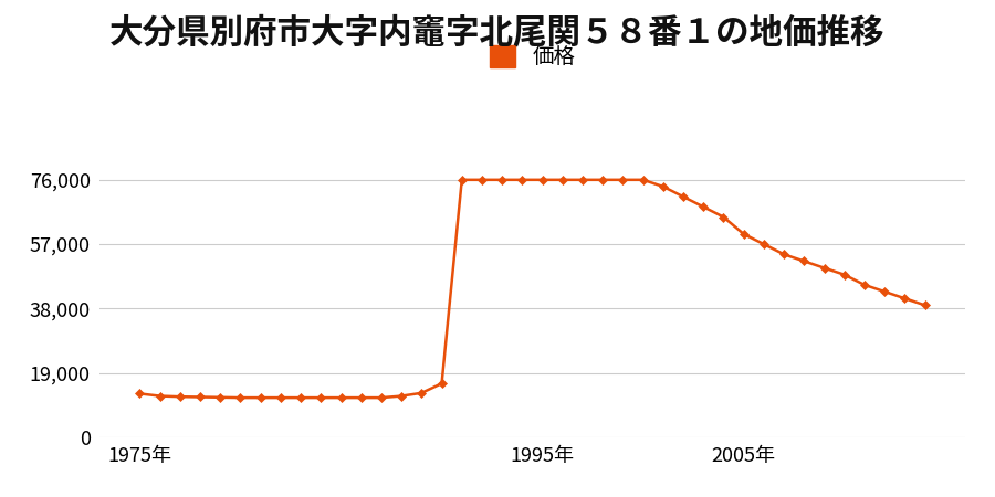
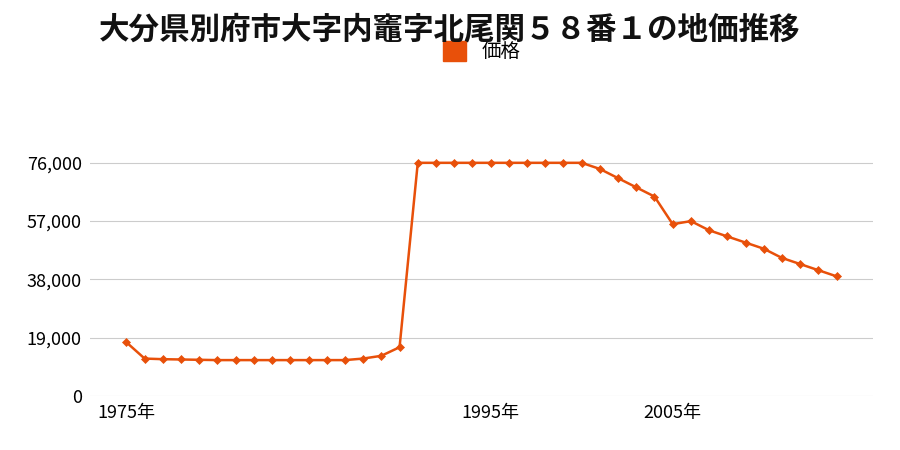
1975年: 12,900 -> 17,500
2005年: 60,000 -> 56,000
